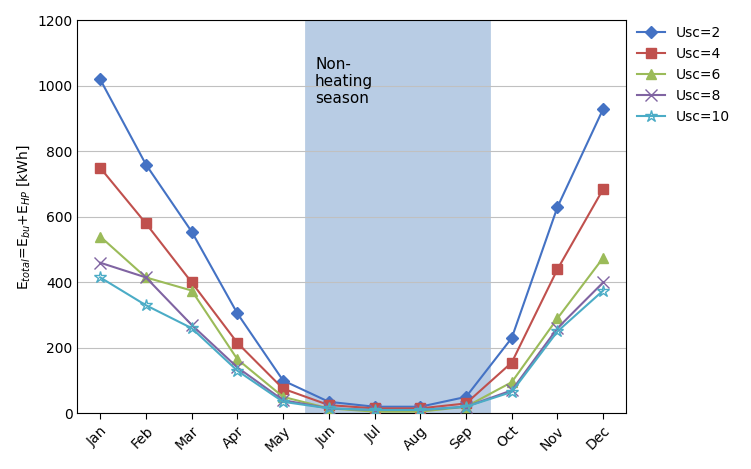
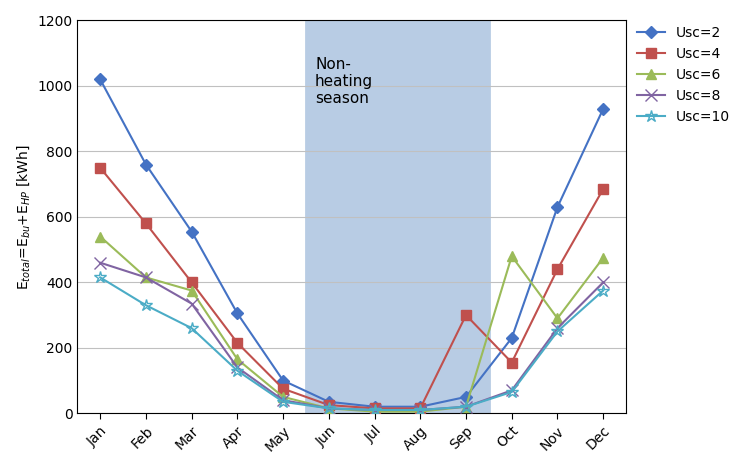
Usc=8/Mar: 270 -> 335
Usc=4/Sep: 30 -> 300
Usc=6/Oct: 95 -> 480
